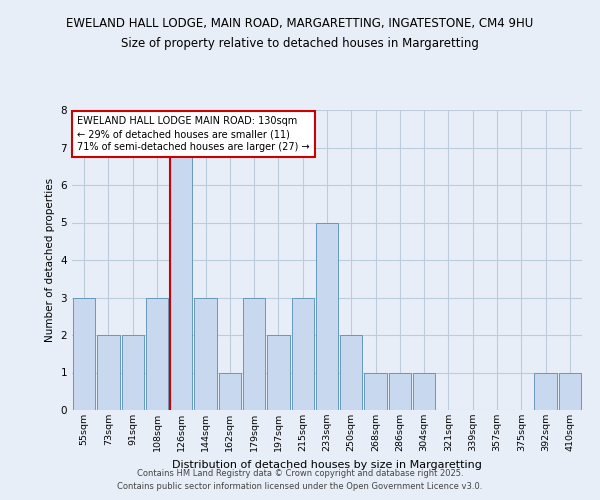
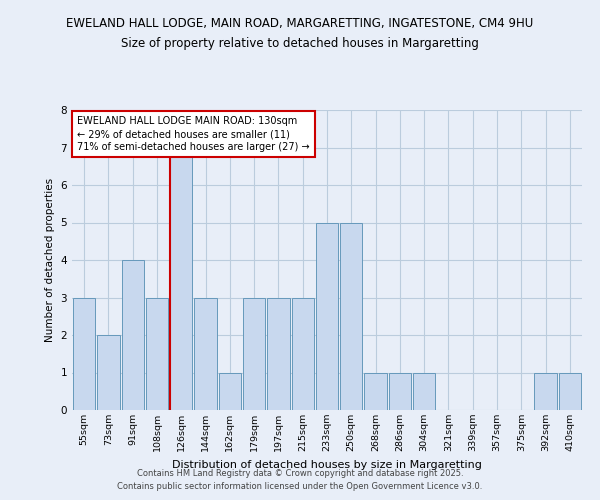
91sqm: 2 -> 4
197sqm: 2 -> 3
250sqm: 2 -> 5
